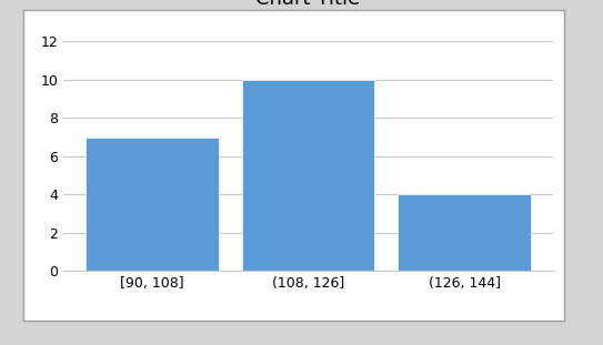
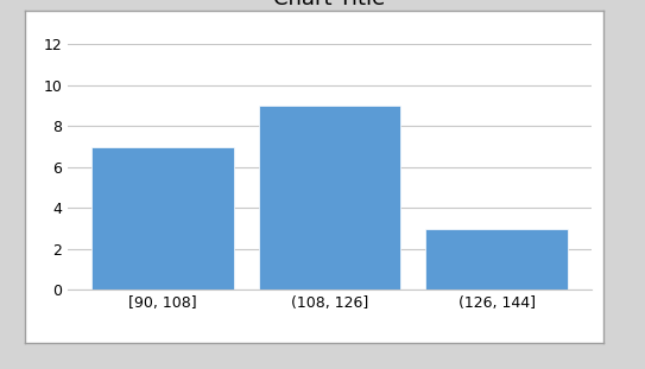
(108, 126]: 10 -> 9
(126, 144]: 4 -> 3
